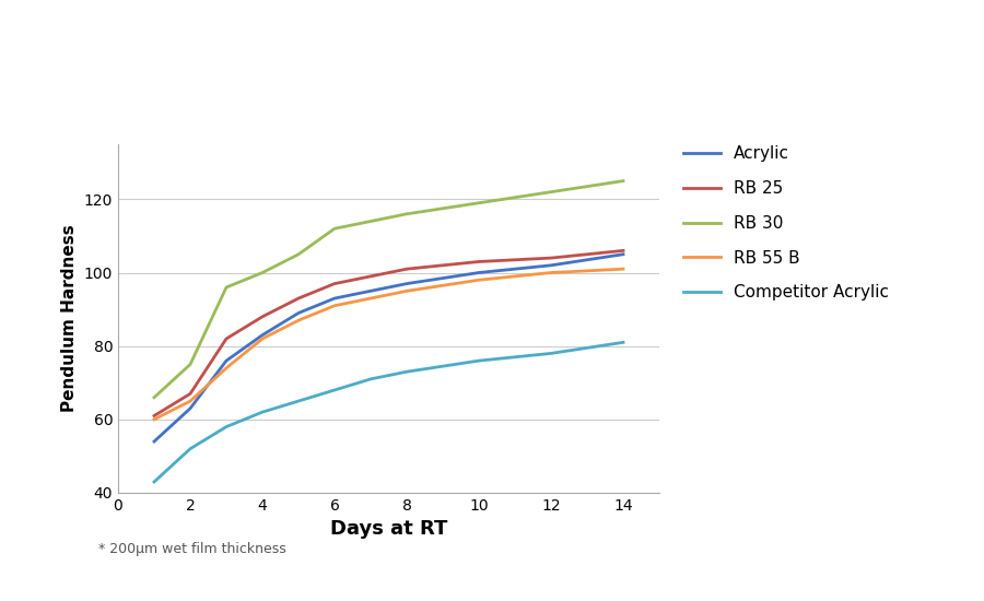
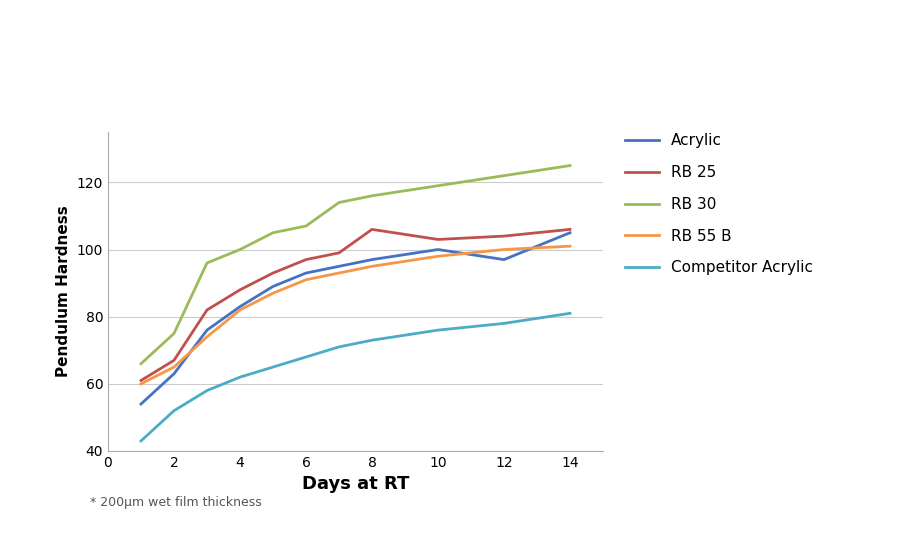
RB 30/6: 112 -> 107
RB 25/8: 101 -> 106
Acrylic/12: 102 -> 97
